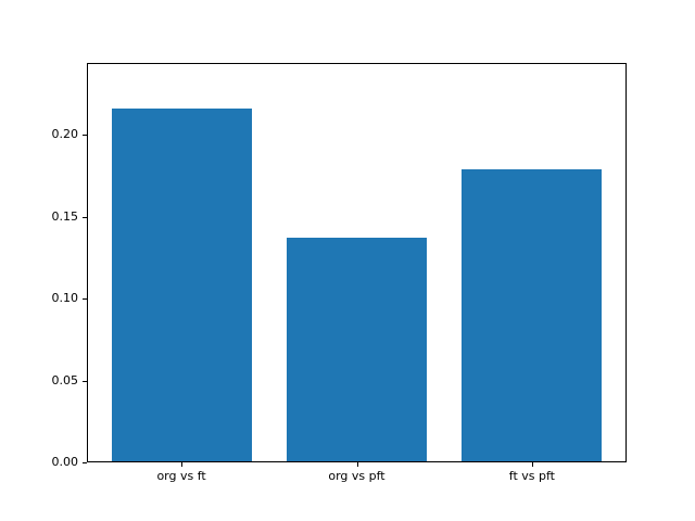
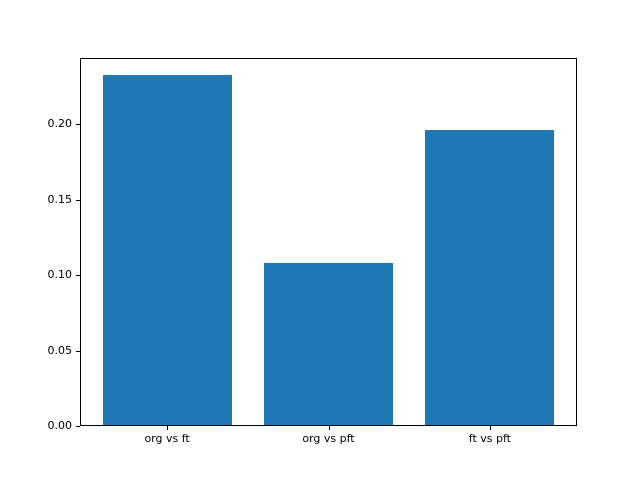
org vs ft: 0.216 -> 0.233
org vs pft: 0.137 -> 0.108
ft vs pft: 0.179 -> 0.196
